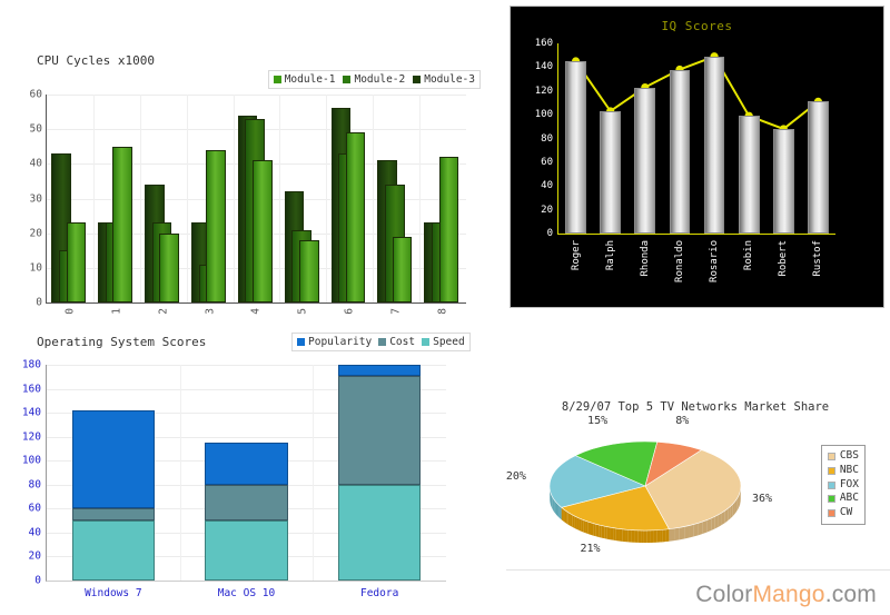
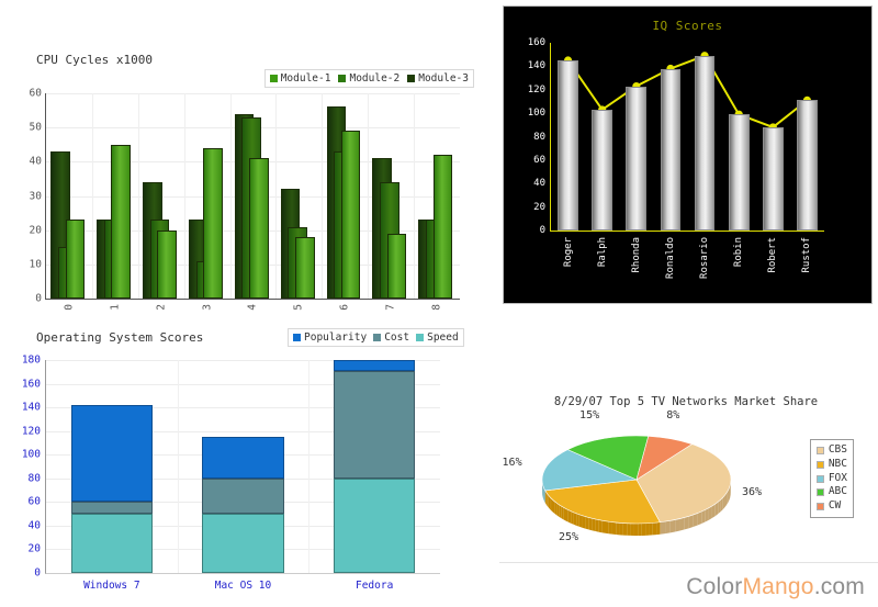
8/29/07 Top 5 TV Networks Market Share/NBC: 21% -> 25%
8/29/07 Top 5 TV Networks Market Share/FOX: 20% -> 16%
